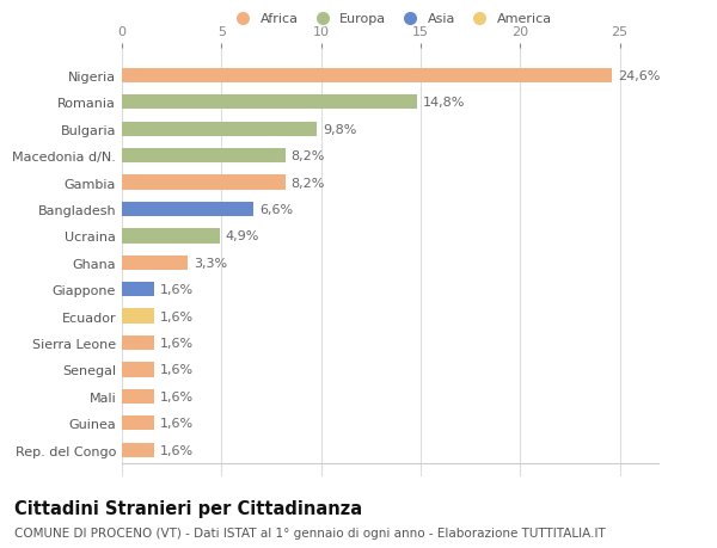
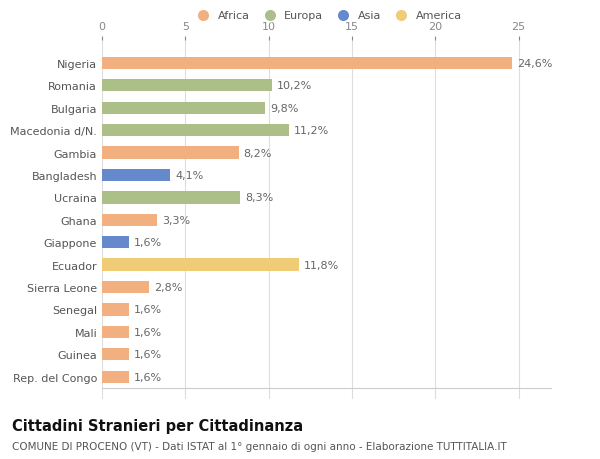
Romania: 14,8% -> 10,2%
Macedonia d/N.: 8,2% -> 11,2%
Bangladesh: 6,6% -> 4,1%
Ucraina: 4,9% -> 8,3%
Ecuador: 1,6% -> 11,8%
Sierra Leone: 1,6% -> 2,8%
